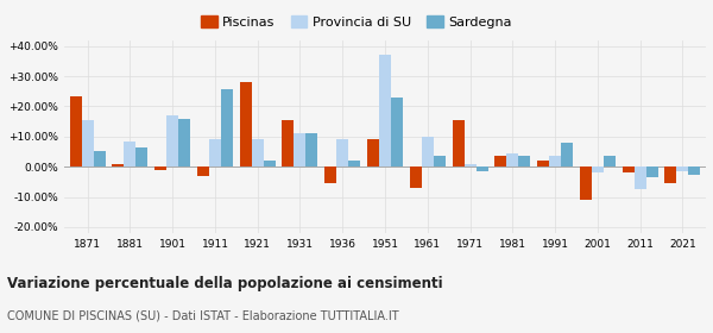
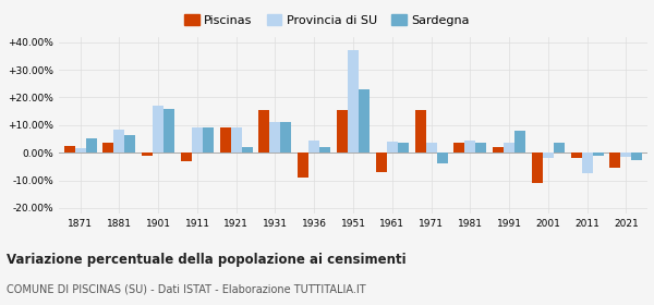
Piscinas/1871: 23.5% -> 2.5%
Provincia di SU/1871: 15.5% -> 1.5%
Piscinas/1881: 1.0% -> 3.5%
Sardegna/1911: 25.5% -> 9.0%
Piscinas/1921: 28.0% -> 9.0%
Piscinas/1936: -5.5% -> -9.0%
Provincia di SU/1936: 9.0% -> 4.5%
Piscinas/1951: 9.0% -> 15.5%
Provincia di SU/1961: 10.0% -> 4.0%
Provincia di SU/1971: 1.0% -> 3.5%
Sardegna/1971: -1.5% -> -4.0%
Sardegna/2011: -3.5% -> -1.0%
